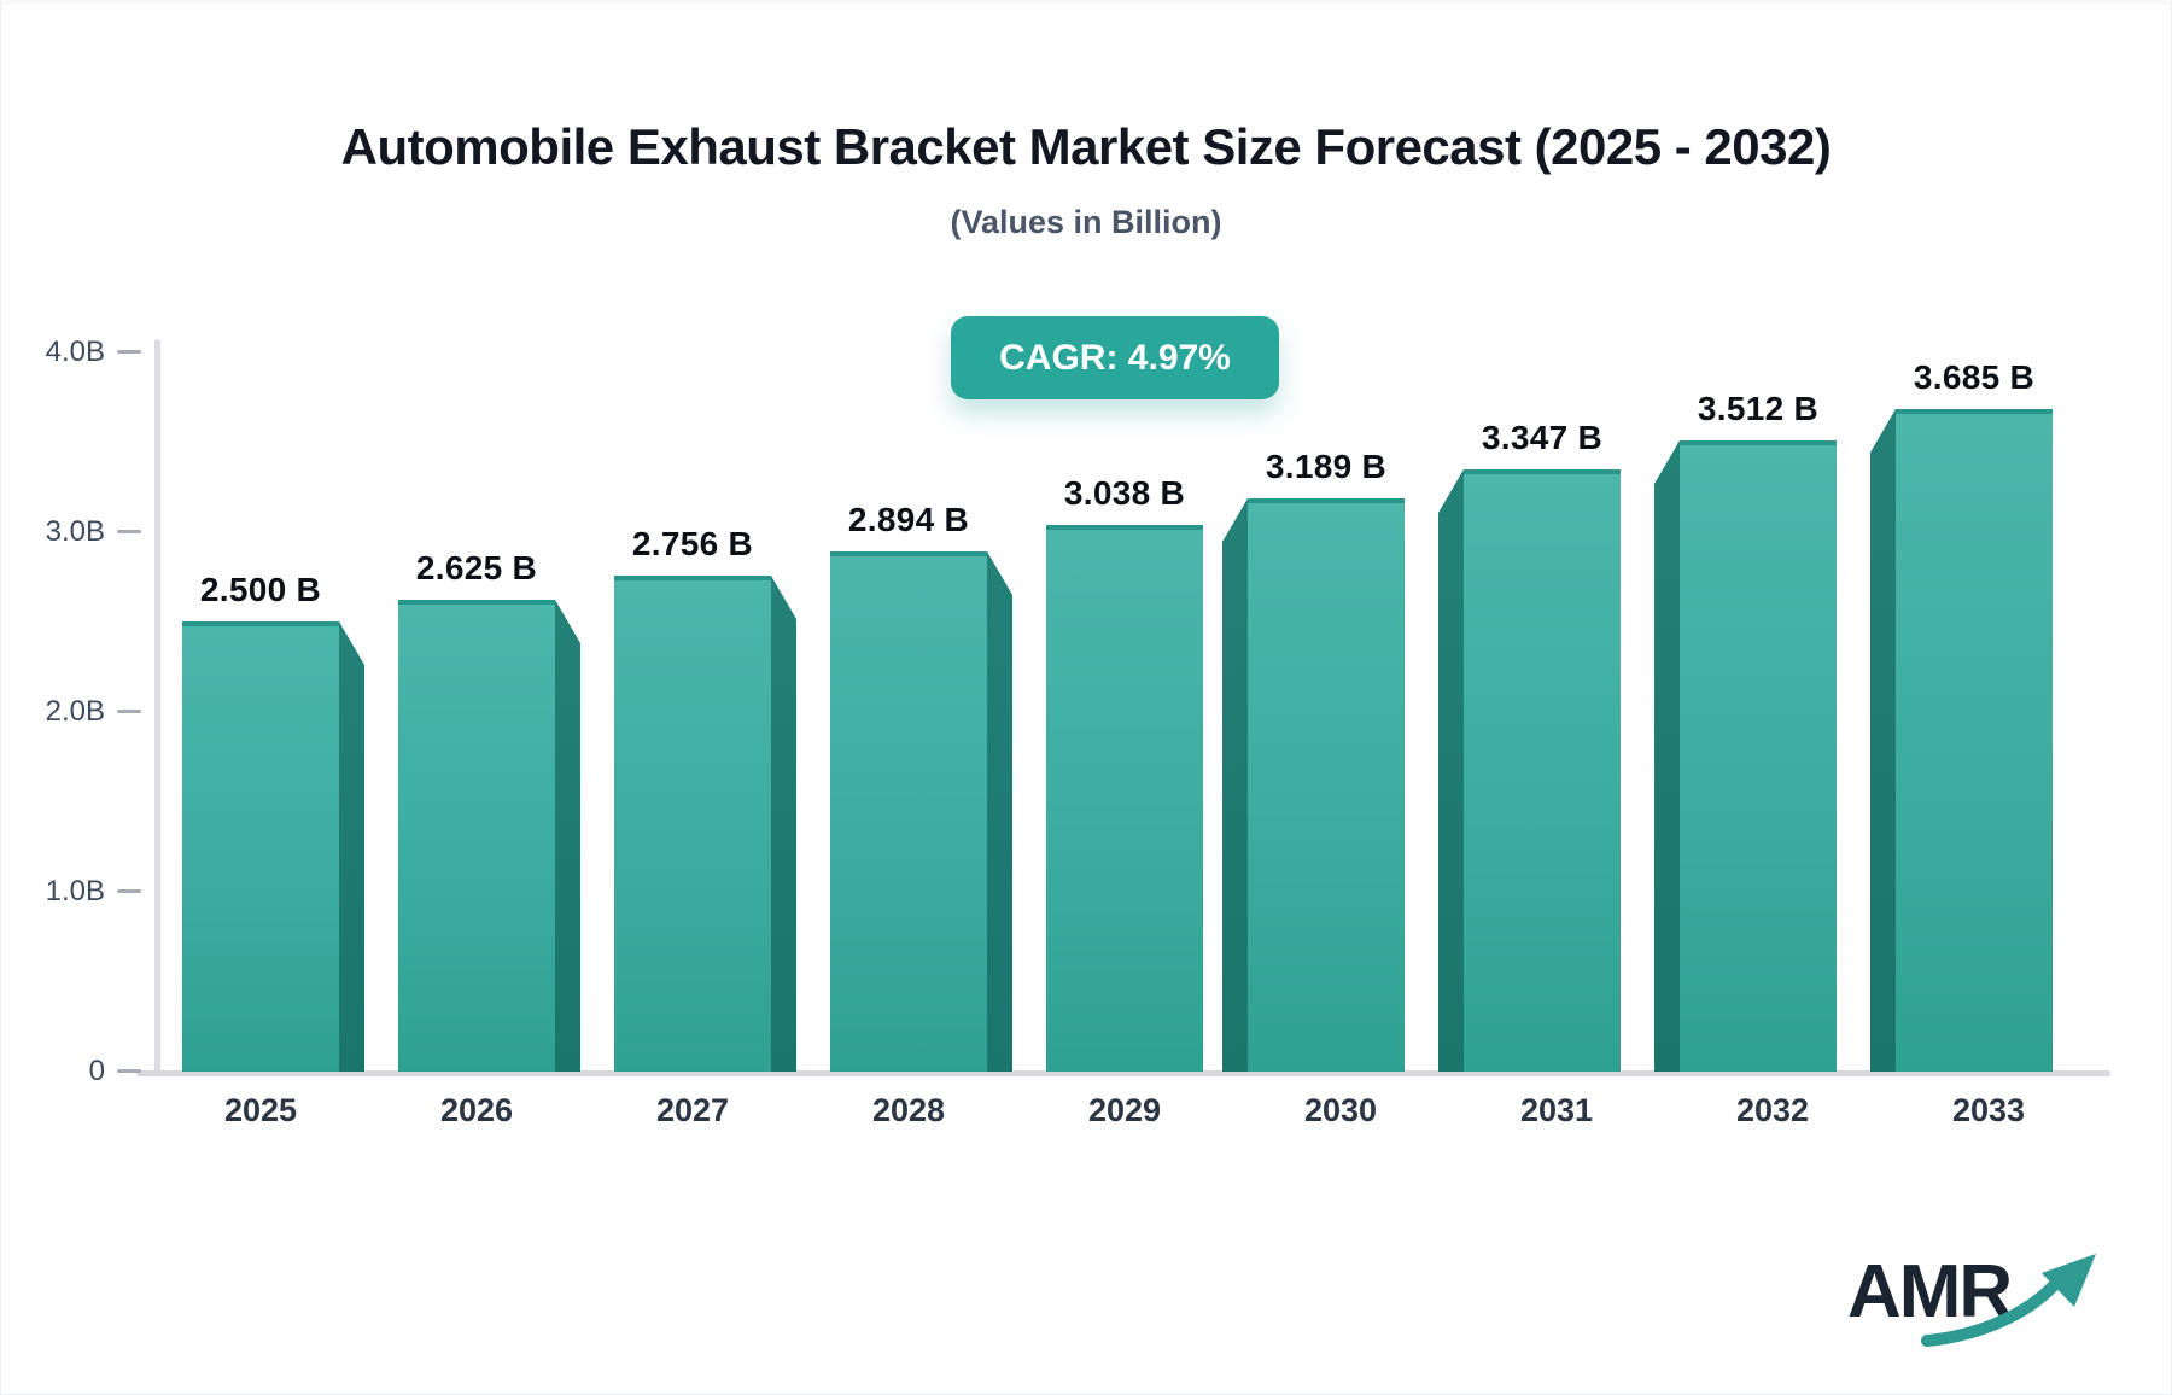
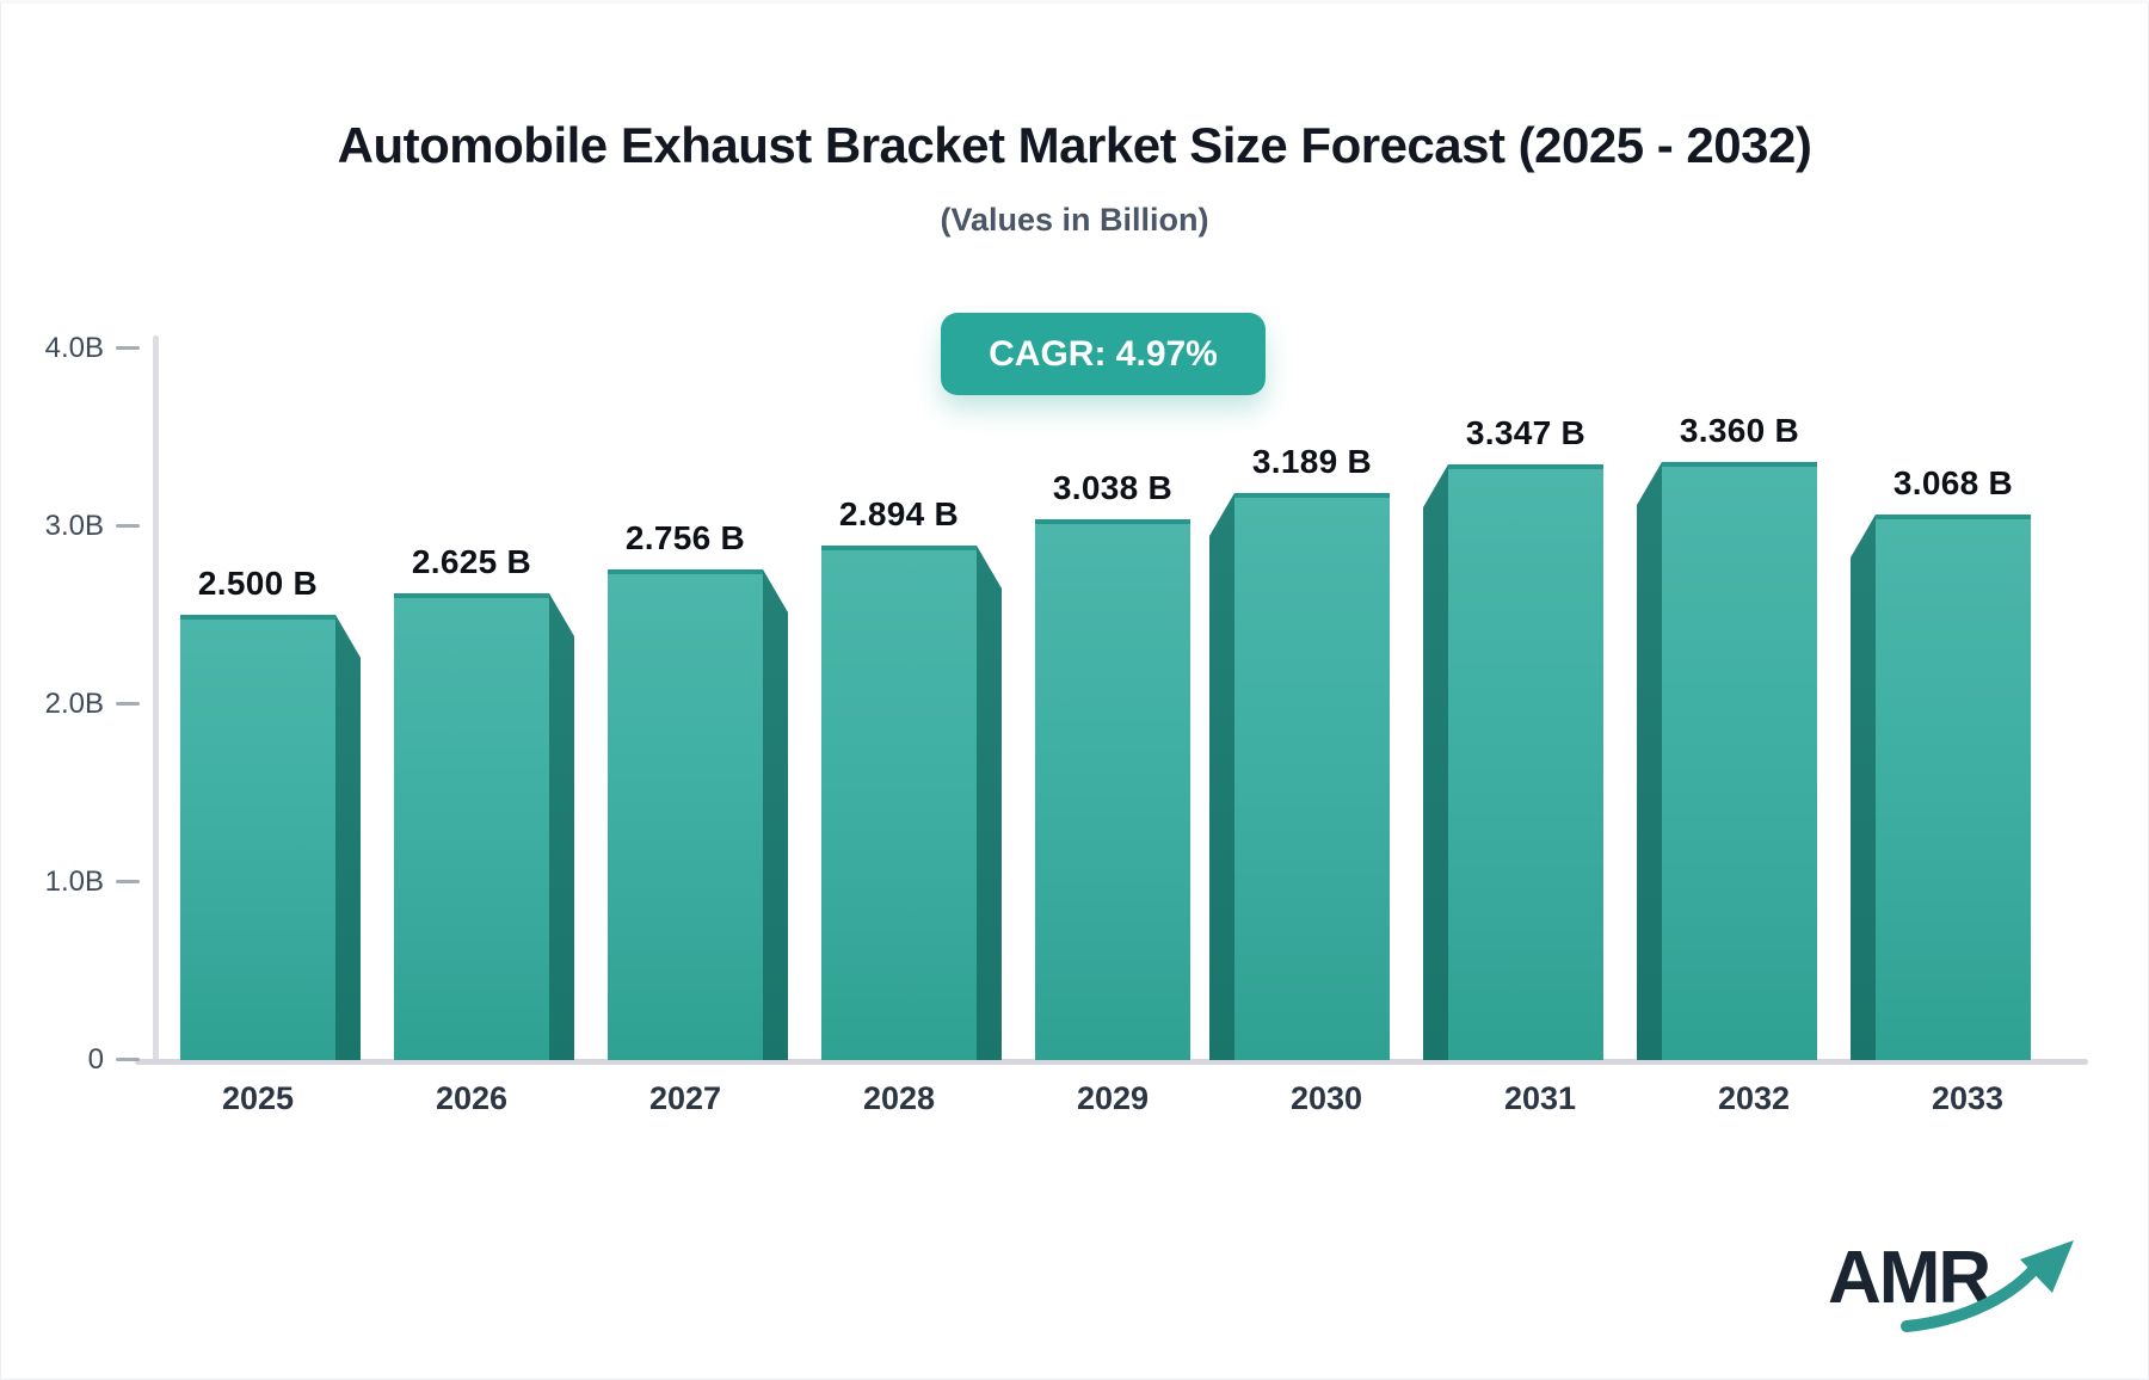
2032: 3.512 -> 3.360
2033: 3.685 -> 3.068
